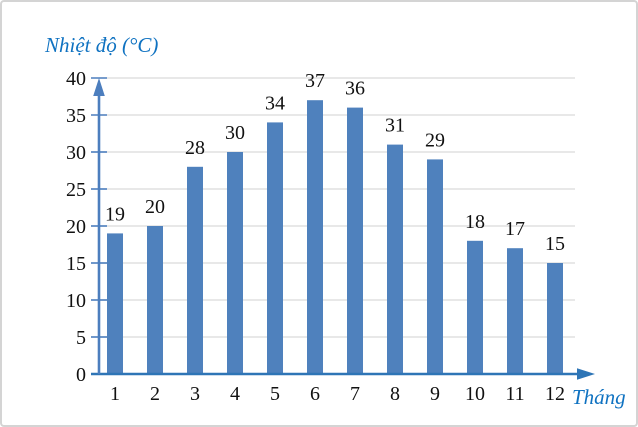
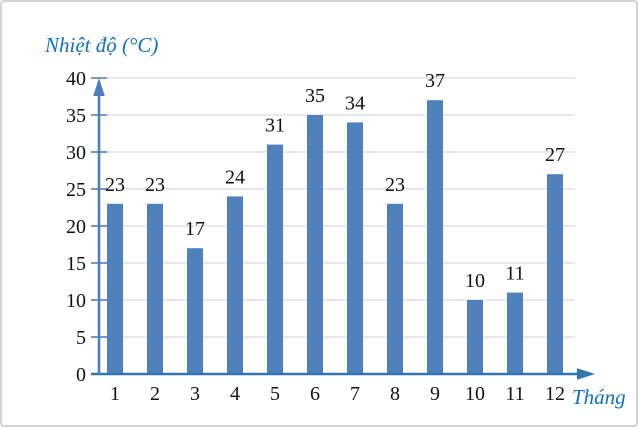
1: 19 -> 23
2: 20 -> 23
3: 28 -> 17
4: 30 -> 24
5: 34 -> 31
6: 37 -> 35
7: 36 -> 34
8: 31 -> 23
9: 29 -> 37
10: 18 -> 10
11: 17 -> 11
12: 15 -> 27
